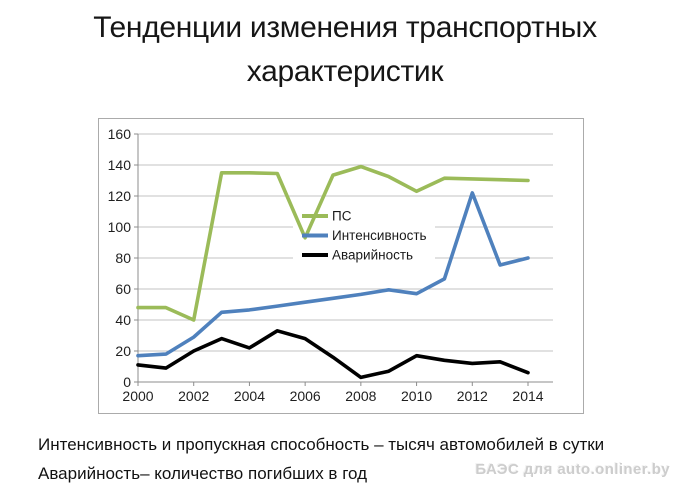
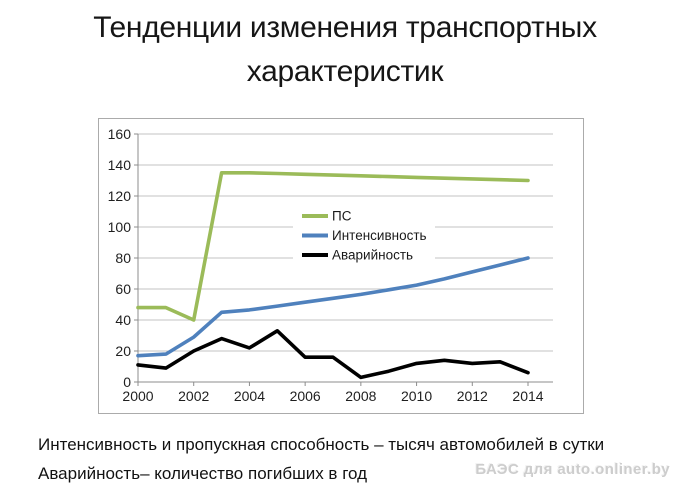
ПС/2006: 93 -> 134
Аварийность/2006: 28 -> 16
ПС/2008: 139 -> 133
ПС/2010: 123 -> 132
Интенсивность/2010: 57 -> 62
Аварийность/2010: 17 -> 12
Интенсивность/2012: 122 -> 71
